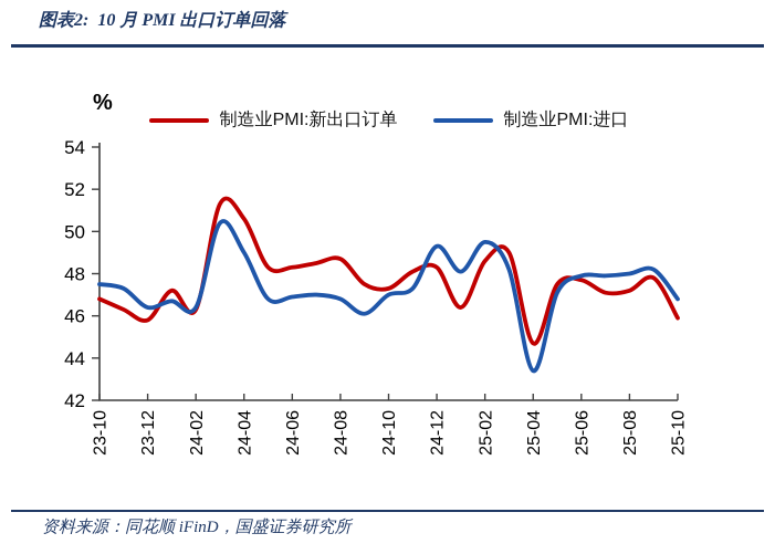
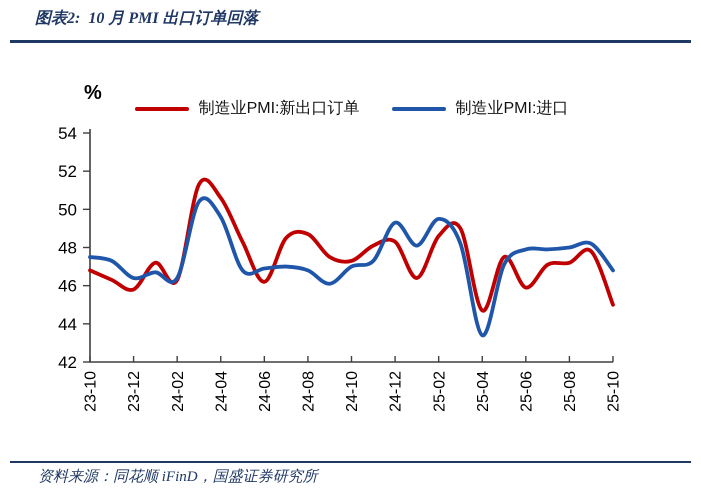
制造业PMI:进口/24-04: 49.0 -> 49.6
制造业PMI:新出口订单/24-06: 48.3 -> 46.2
制造业PMI:新出口订单/25-06: 47.7 -> 45.9
制造业PMI:新出口订单/25-10: 45.9 -> 45.0
